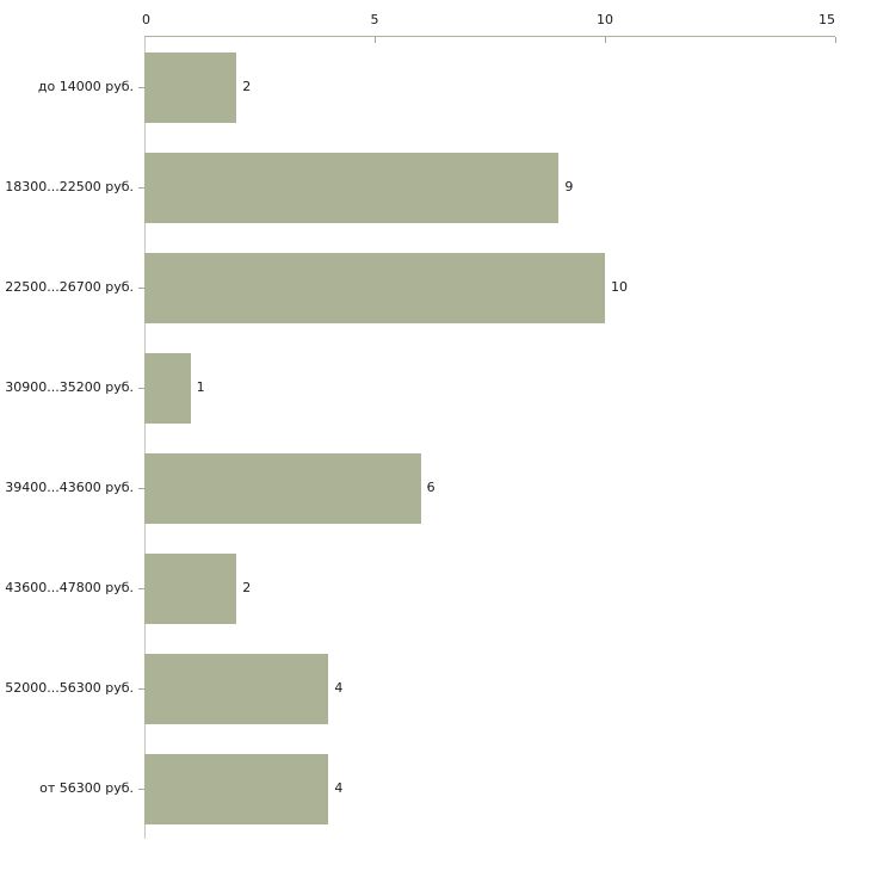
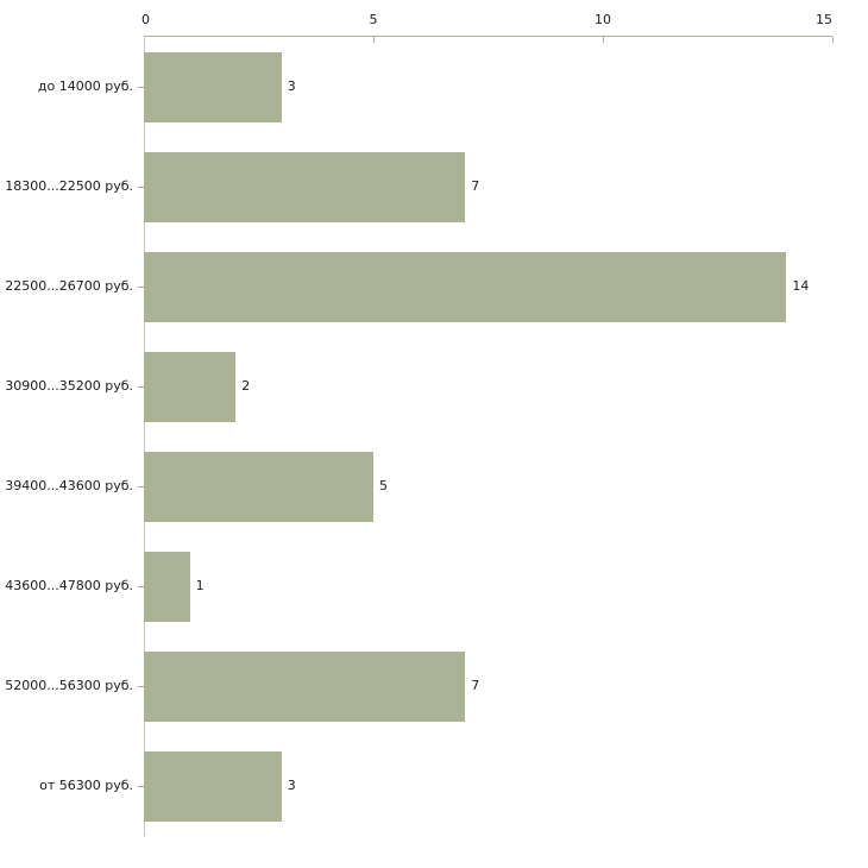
до 14000 руб.: 2 -> 3
18300...22500 руб.: 9 -> 7
22500...26700 руб.: 10 -> 14
30900...35200 руб.: 1 -> 2
39400...43600 руб.: 6 -> 5
43600...47800 руб.: 2 -> 1
52000...56300 руб.: 4 -> 7
от 56300 руб.: 4 -> 3
